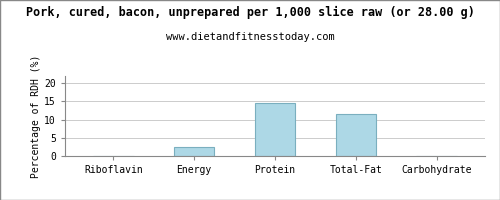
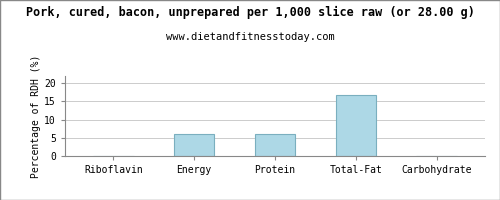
Energy: 2.5 -> 6.0
Protein: 14.5 -> 6.0
Total-Fat: 11.5 -> 16.7
